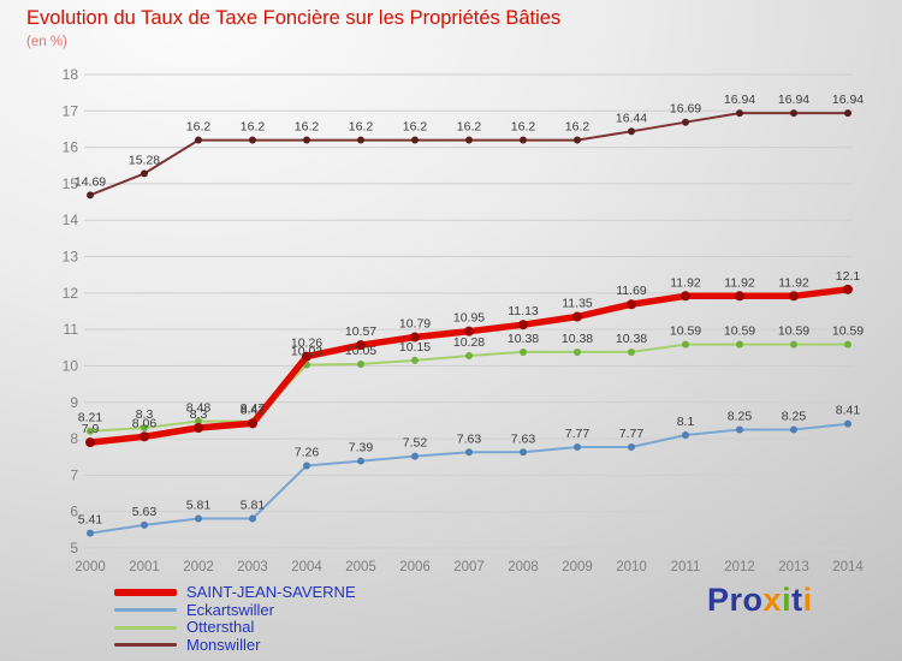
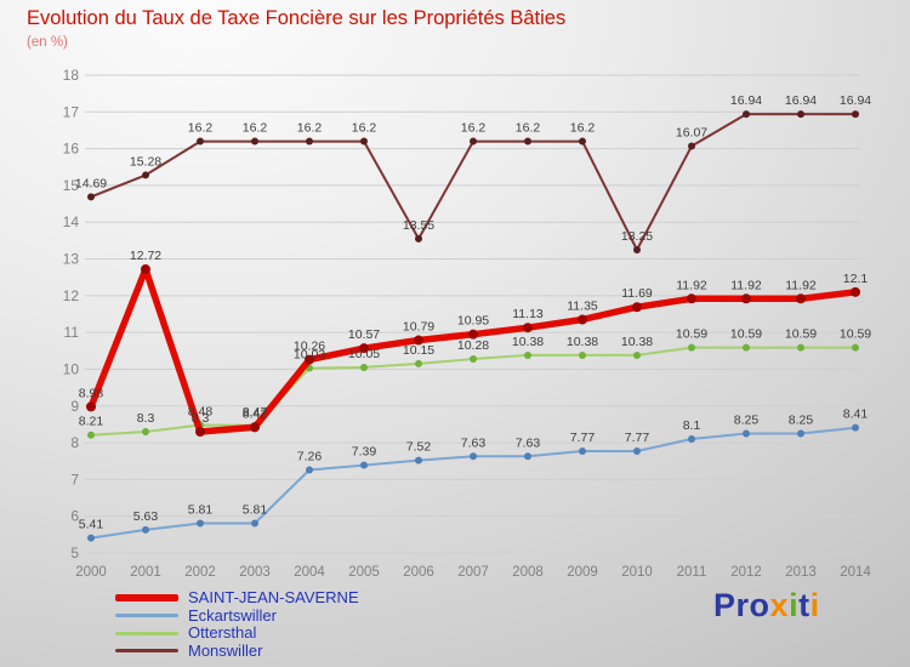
SAINT-JEAN-SAVERNE/2000: 7.9 -> 8.98
SAINT-JEAN-SAVERNE/2001: 8.06 -> 12.72
Monswiller/2006: 16.2 -> 13.55
Monswiller/2010: 16.44 -> 13.25
Monswiller/2011: 16.69 -> 16.07
